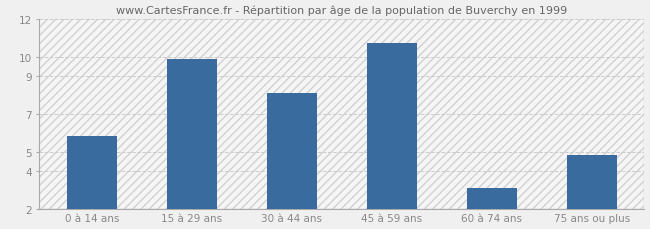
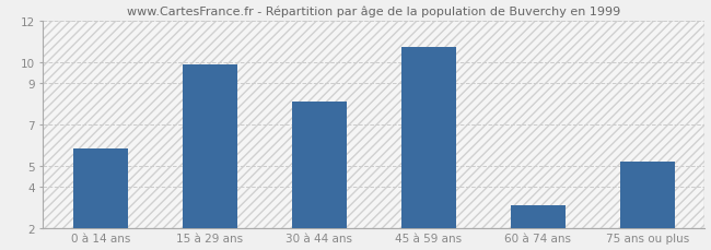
75 ans ou plus: 4.8 -> 5.2
